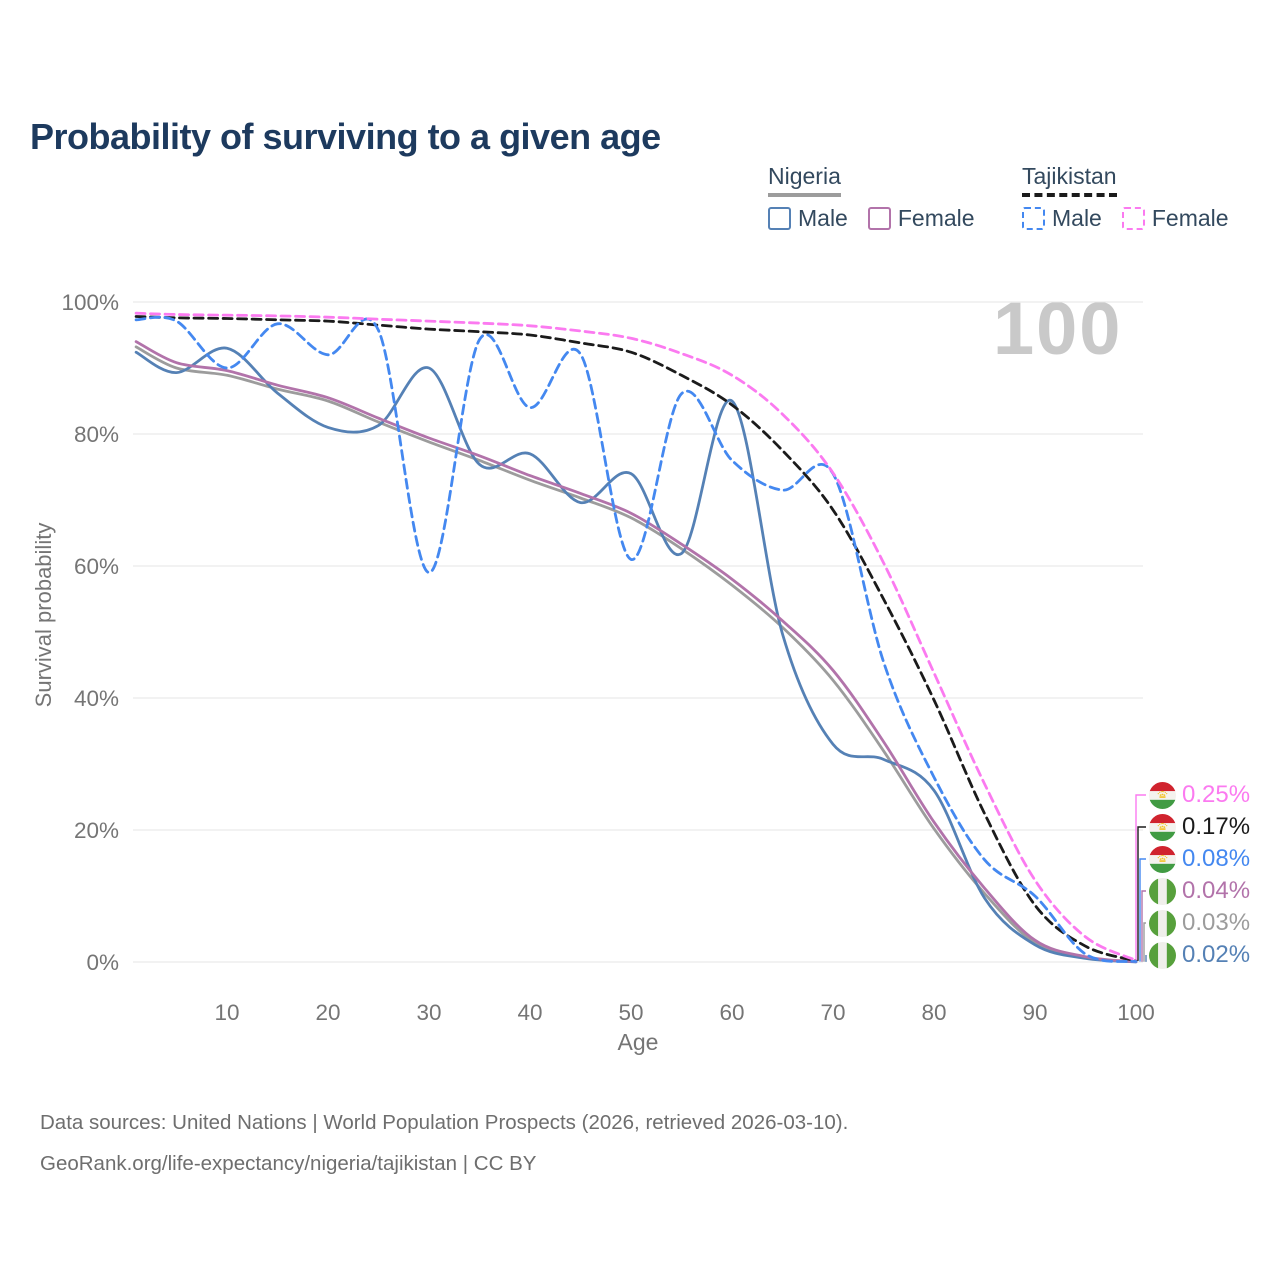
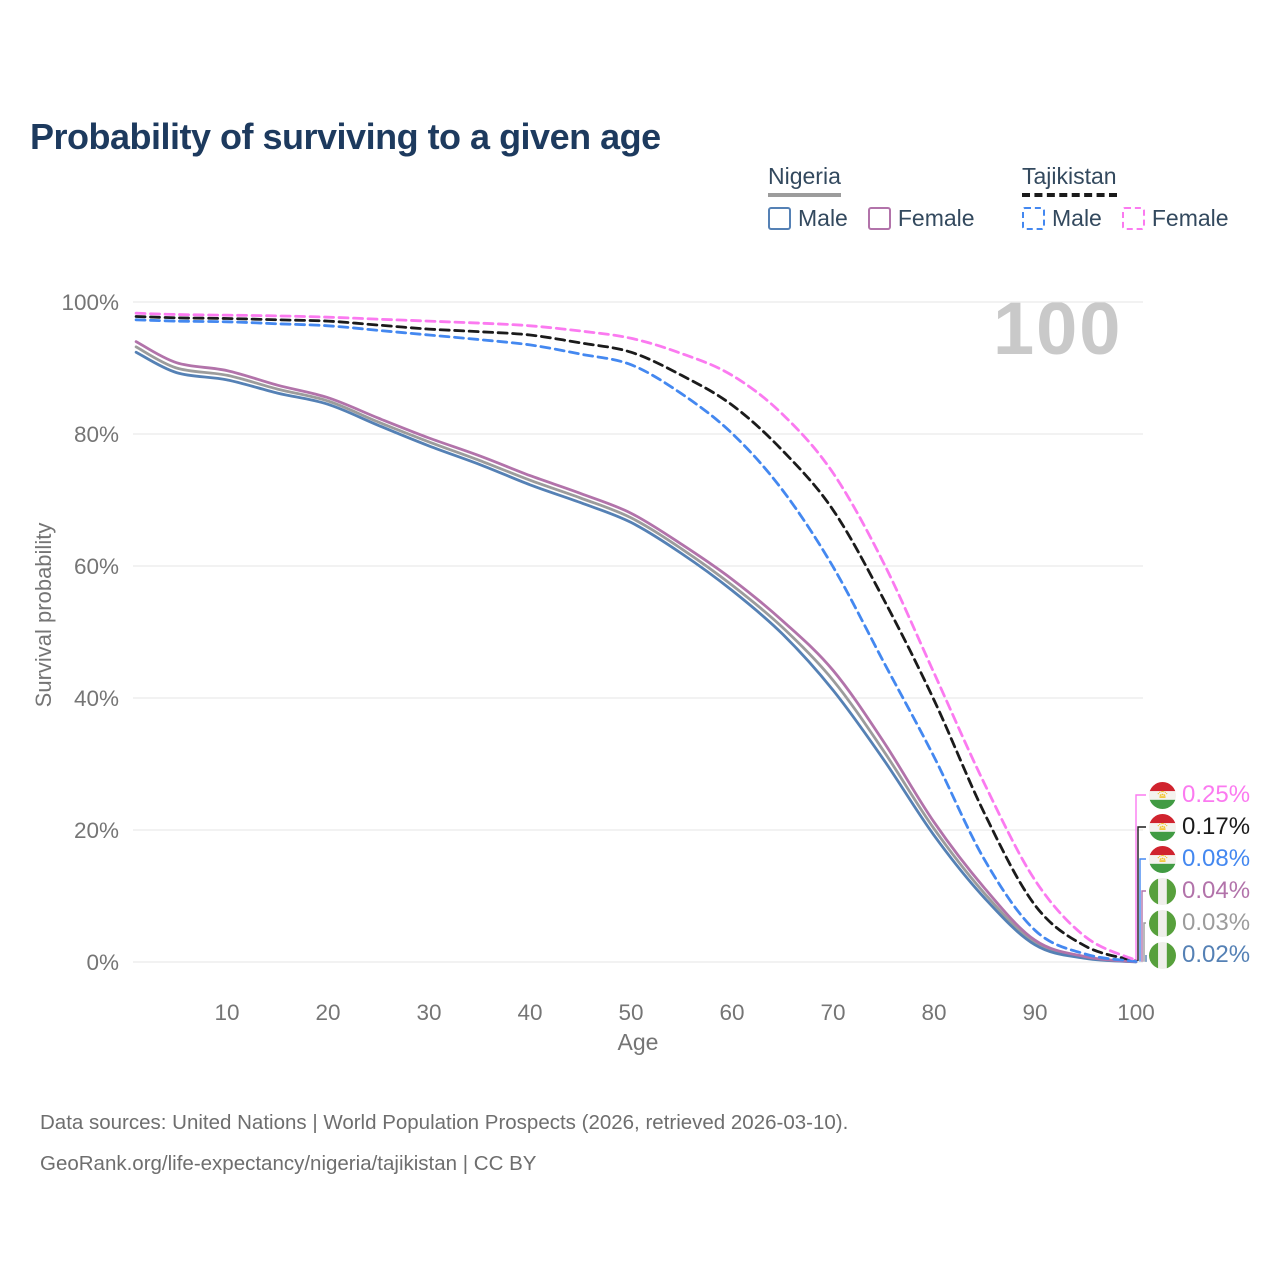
Nigeria Male/10: 93% -> 88%
Tajikistan Male/10: 90% -> 97%
Nigeria Male/20: 81% -> 84%
Tajikistan Male/20: 92% -> 96%
Nigeria Male/30: 90% -> 78%
Tajikistan Male/30: 59% -> 95%
Nigeria Male/40: 77% -> 72%
Tajikistan Male/40: 84% -> 94%
Nigeria Male/50: 74% -> 67%
Tajikistan Male/50: 61% -> 90%
Nigeria Male/60: 85% -> 56%
Tajikistan Male/60: 76% -> 80%
Nigeria Male/70: 33% -> 41%
Tajikistan Male/70: 74% -> 60%
Nigeria Male/80: 26% -> 19%
Tajikistan Male/80: 28% -> 31%
Tajikistan Male/90: 10% -> 5%
